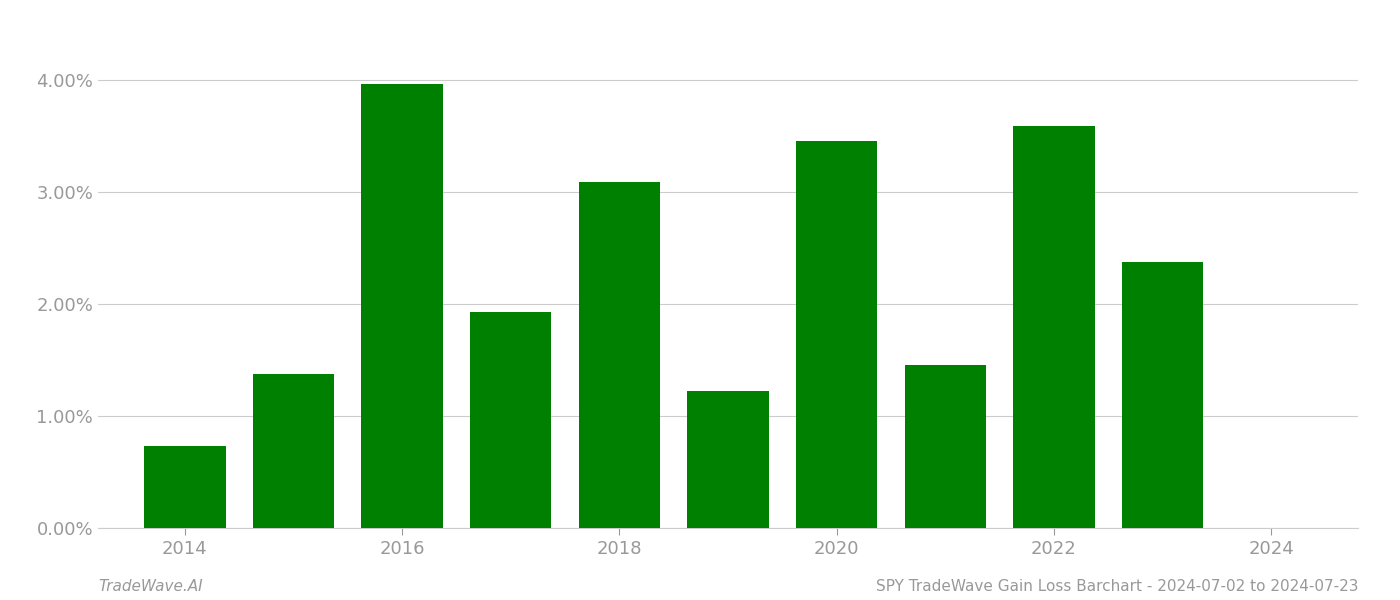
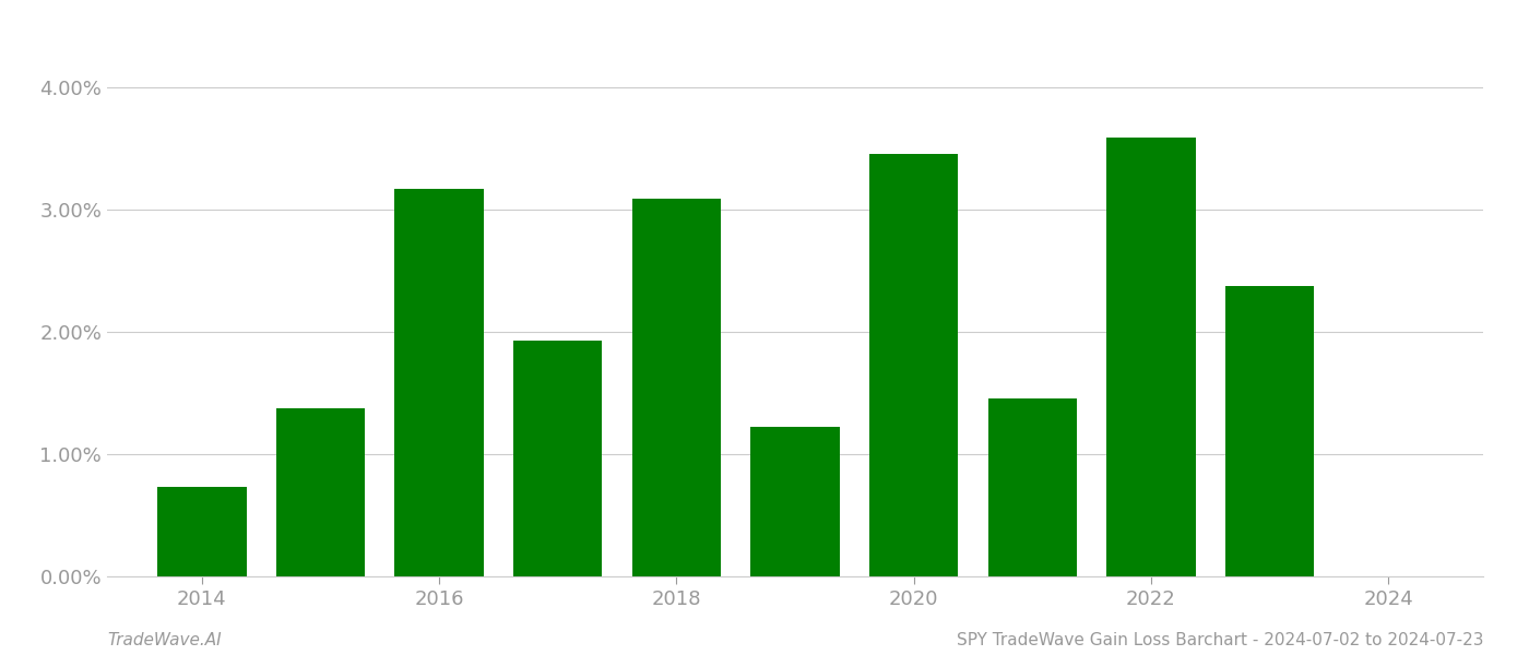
2016: 3.97% -> 3.17%
